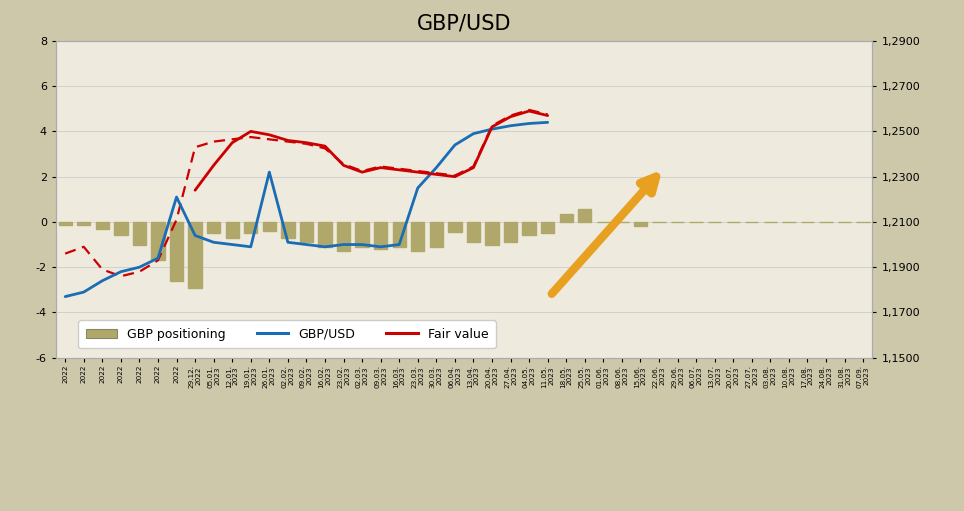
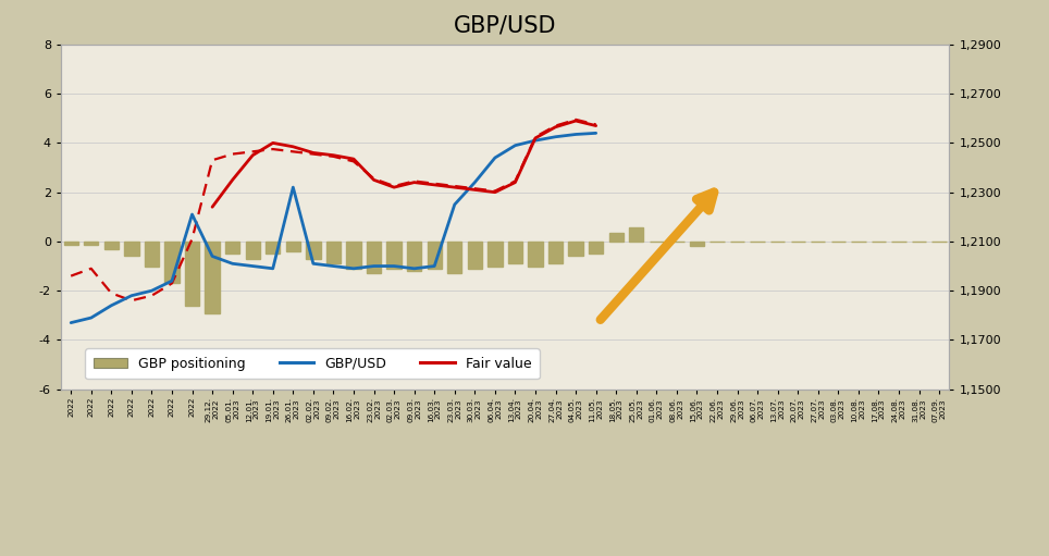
GBP positioning/06.04. 2023: -0.45 -> -1.00
